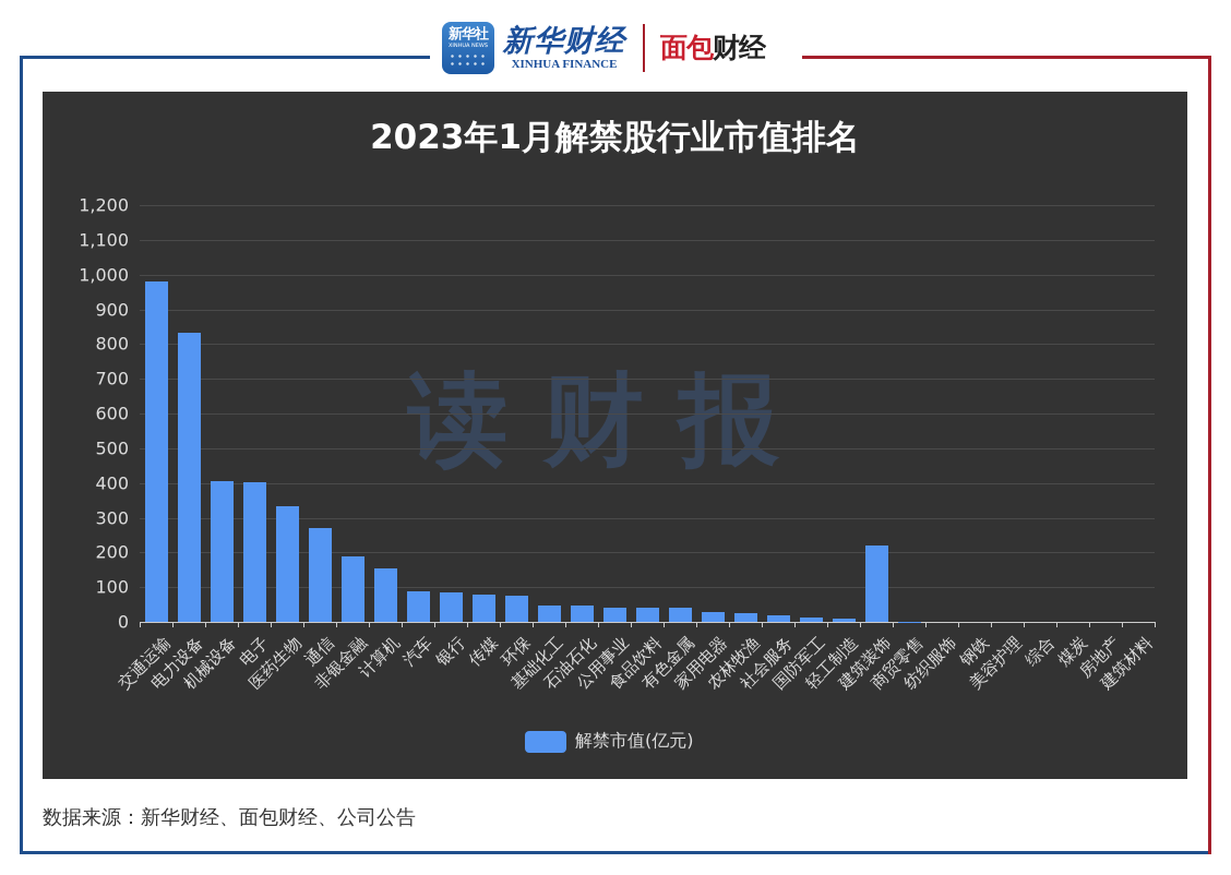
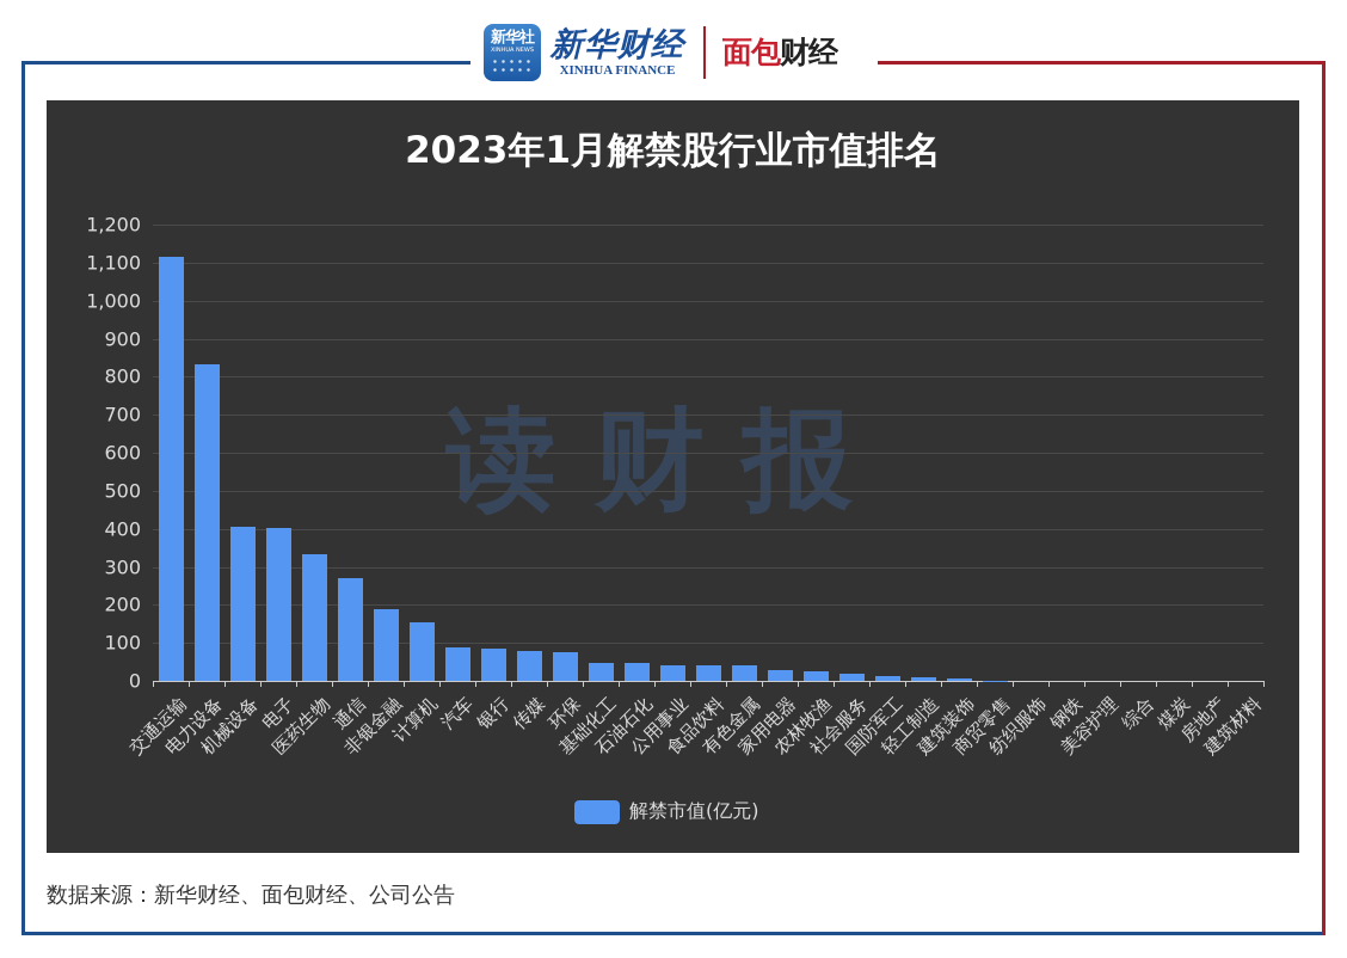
交通运输: 980 -> 1120
建筑装饰: 220 -> 10
